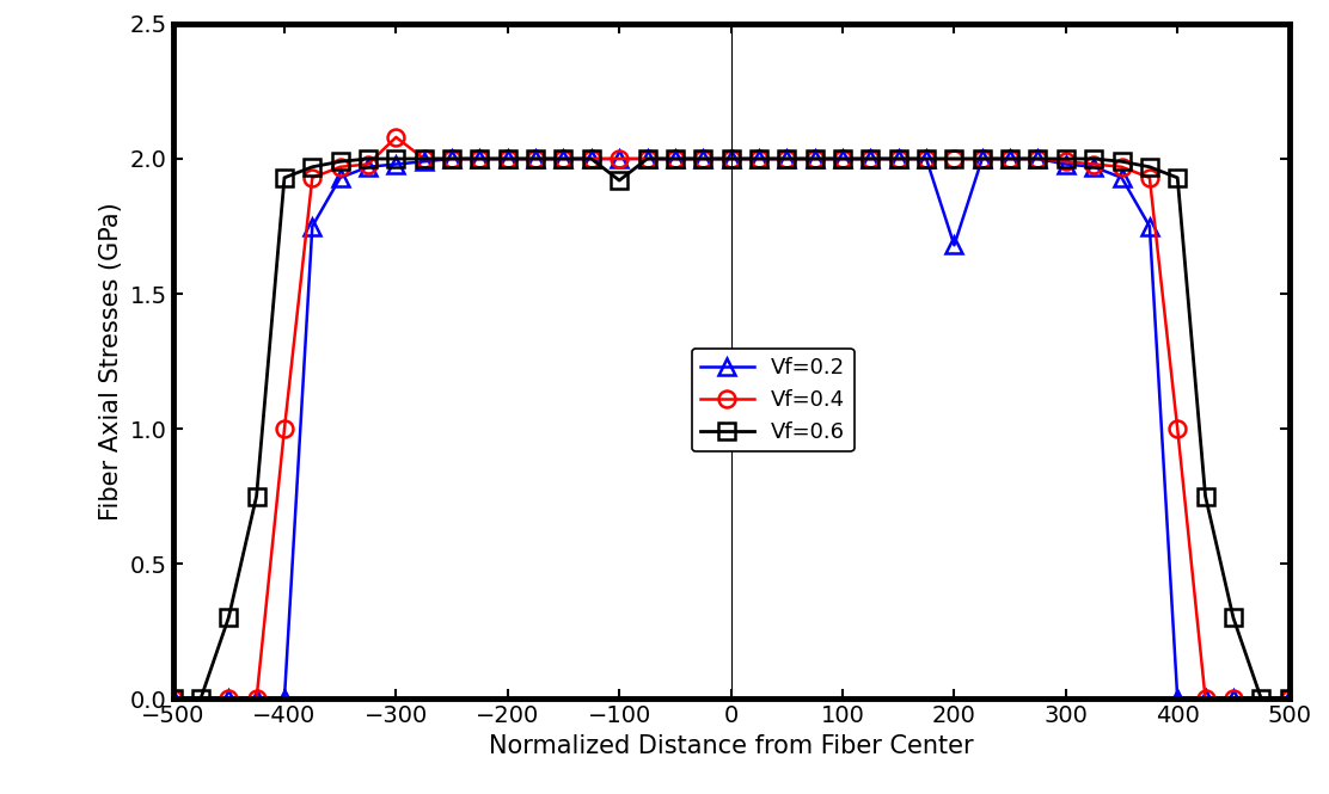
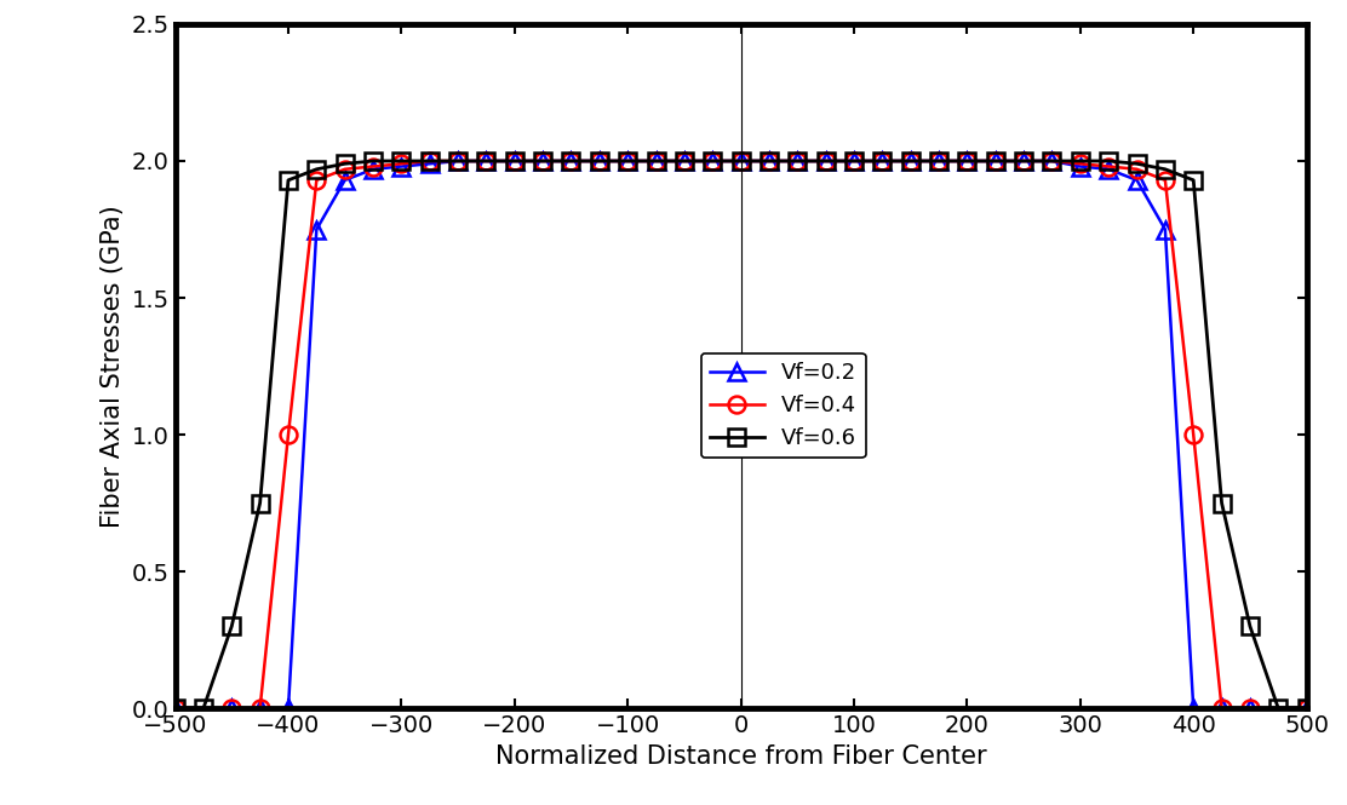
Vf=0.4/−300: 2.08 -> 1.99
Vf=0.6/−100: 1.92 -> 2.00
Vf=0.2/200: 1.68 -> 2.00
